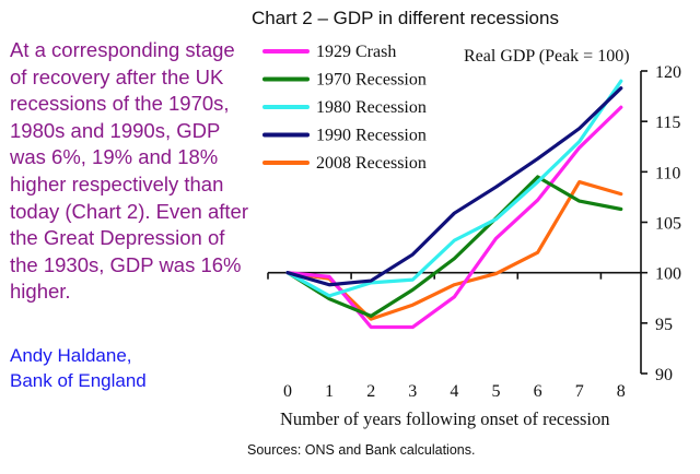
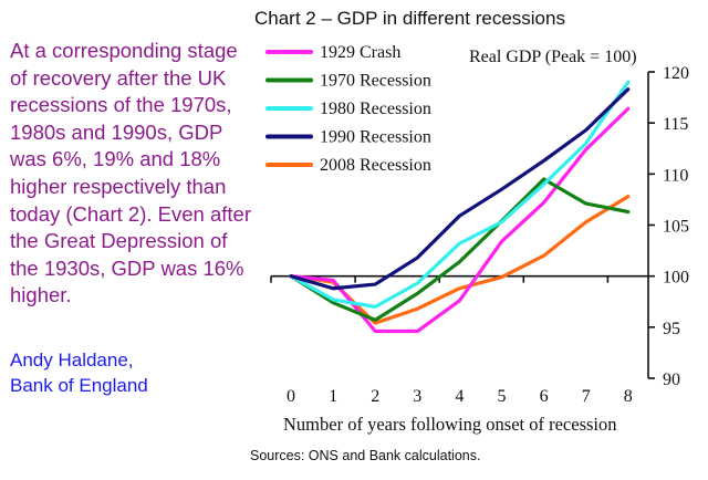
1980 Recession/2: 99 -> 97
2008 Recession/7: 109 -> 105
